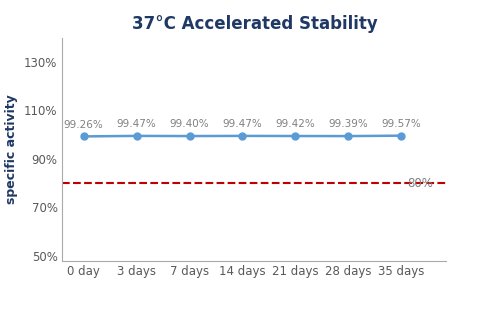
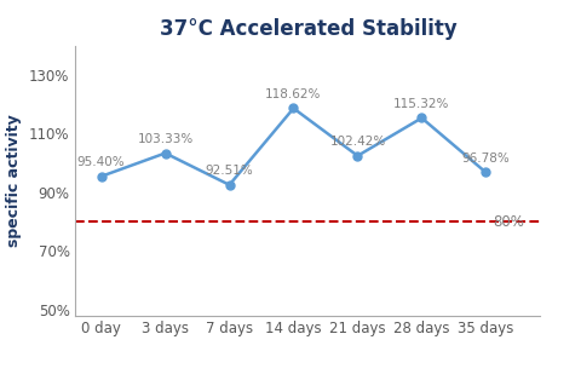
0 day: 99.26% -> 95.40%
3 days: 99.47% -> 103.33%
7 days: 99.40% -> 92.51%
14 days: 99.47% -> 118.62%
21 days: 99.42% -> 102.42%
28 days: 99.39% -> 115.32%
35 days: 99.57% -> 96.78%
